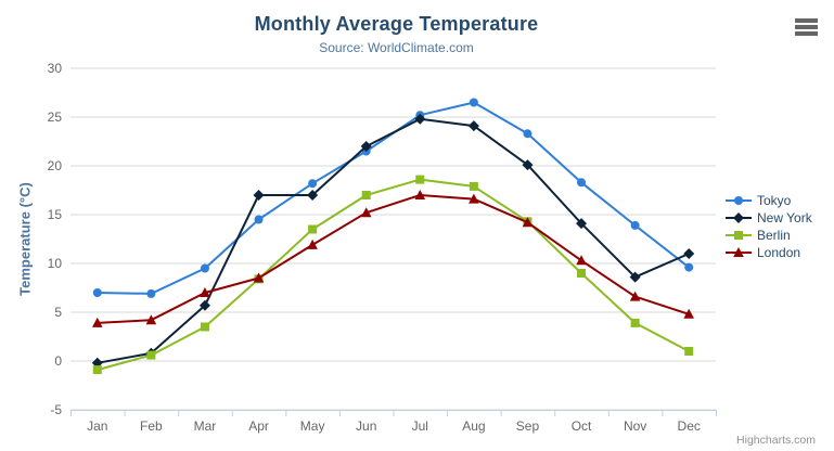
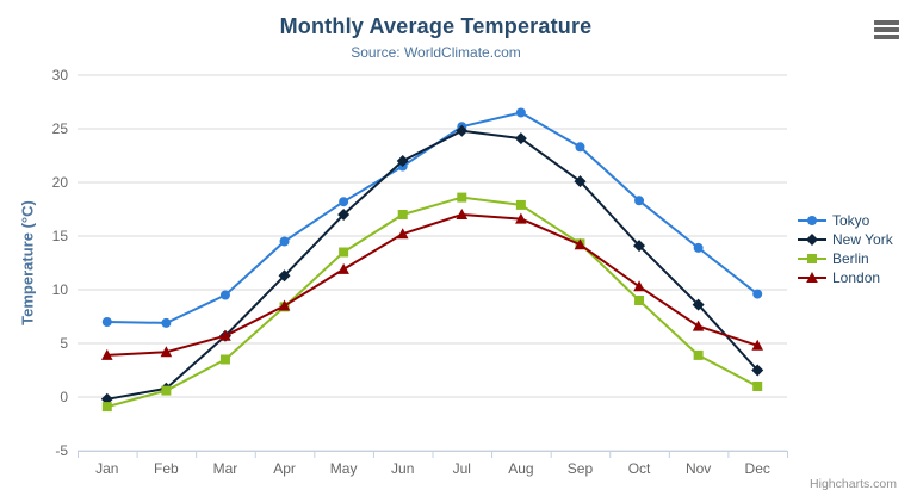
London/Mar: 7 -> 6
New York/Apr: 17 -> 11
New York/Dec: 11 -> 2
